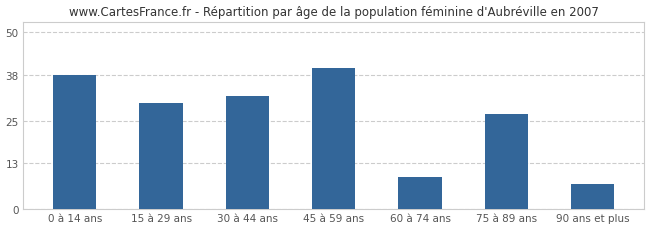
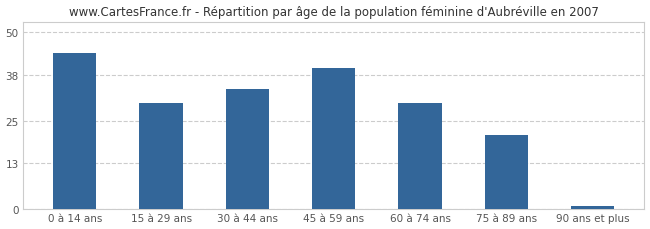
0 à 14 ans: 38 -> 44
30 à 44 ans: 32 -> 34
60 à 74 ans: 9 -> 30
75 à 89 ans: 27 -> 21
90 ans et plus: 7 -> 1
